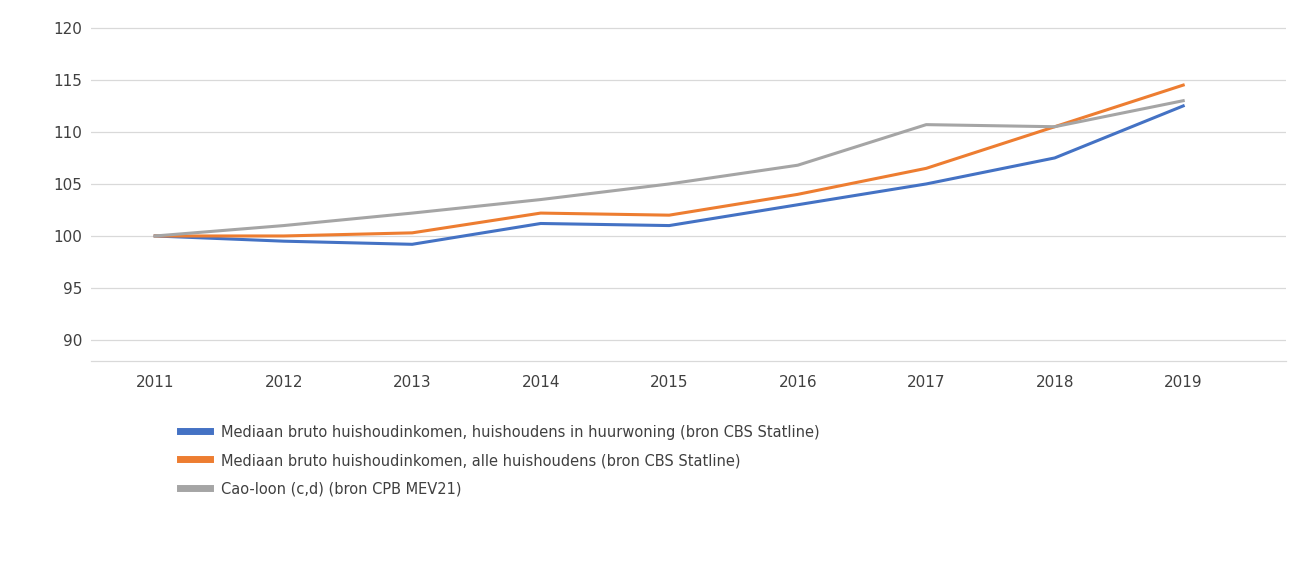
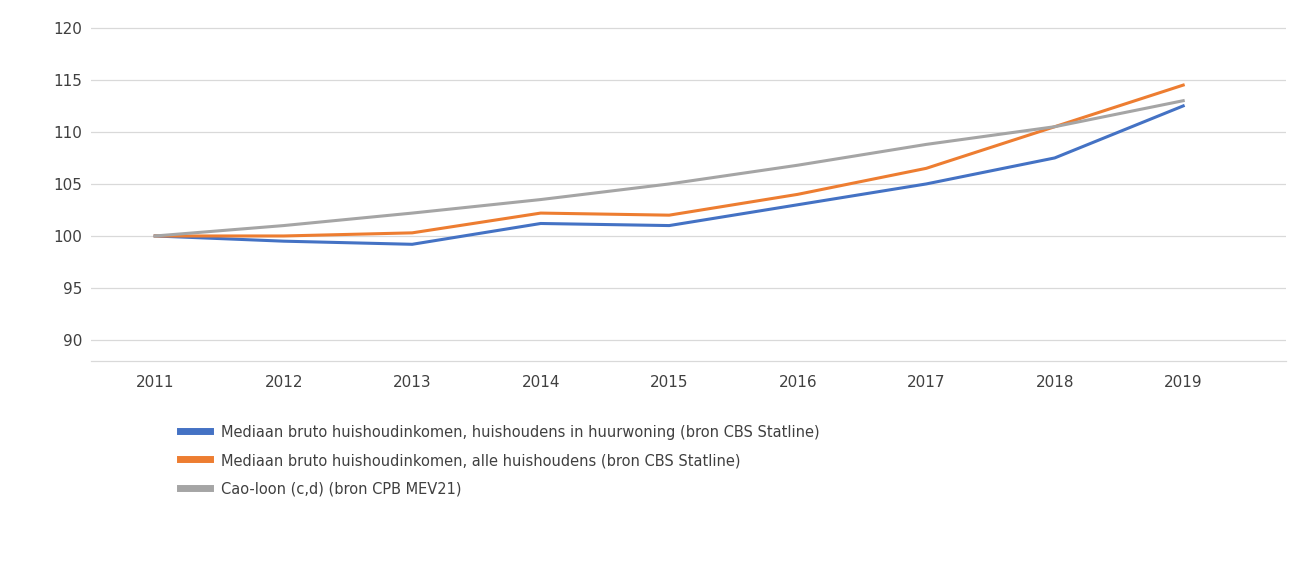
Cao-loon (c,d) (bron CPB MEV21)/2017: 110.7 -> 108.8
